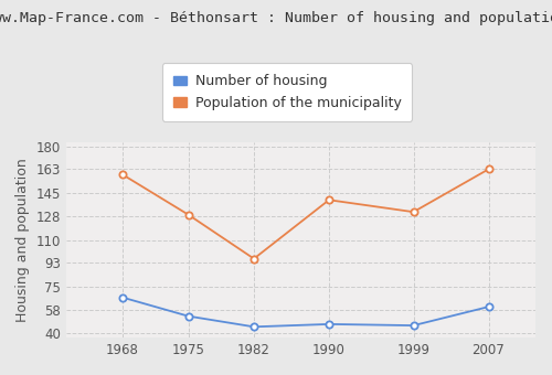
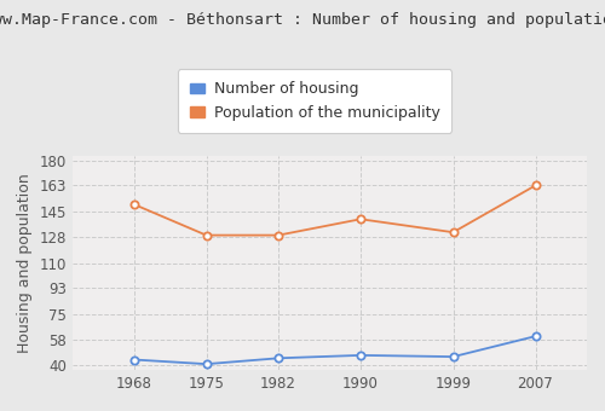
Number of housing/1968: 67 -> 44
Population of the municipality/1968: 159 -> 150
Number of housing/1975: 53 -> 41
Population of the municipality/1982: 96 -> 129
